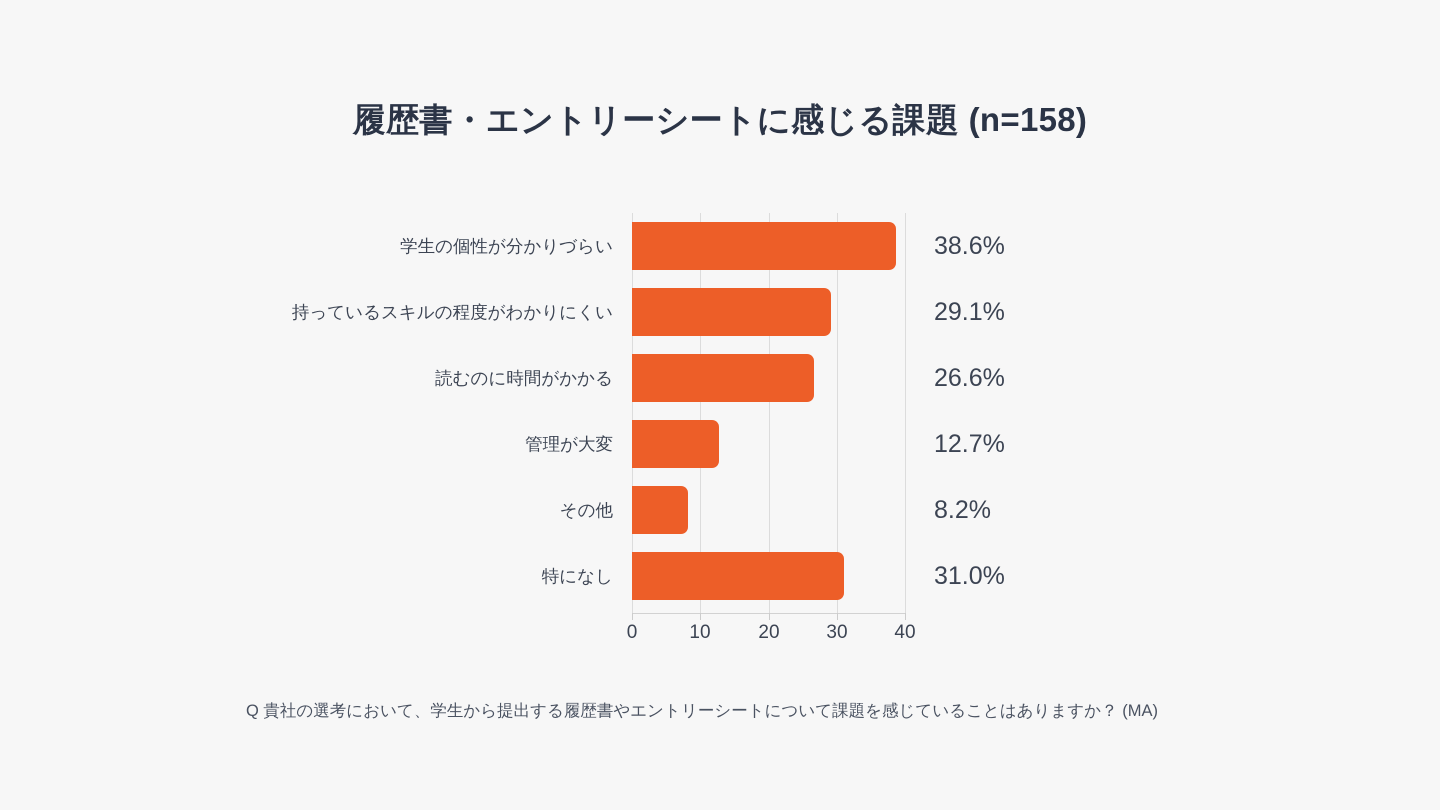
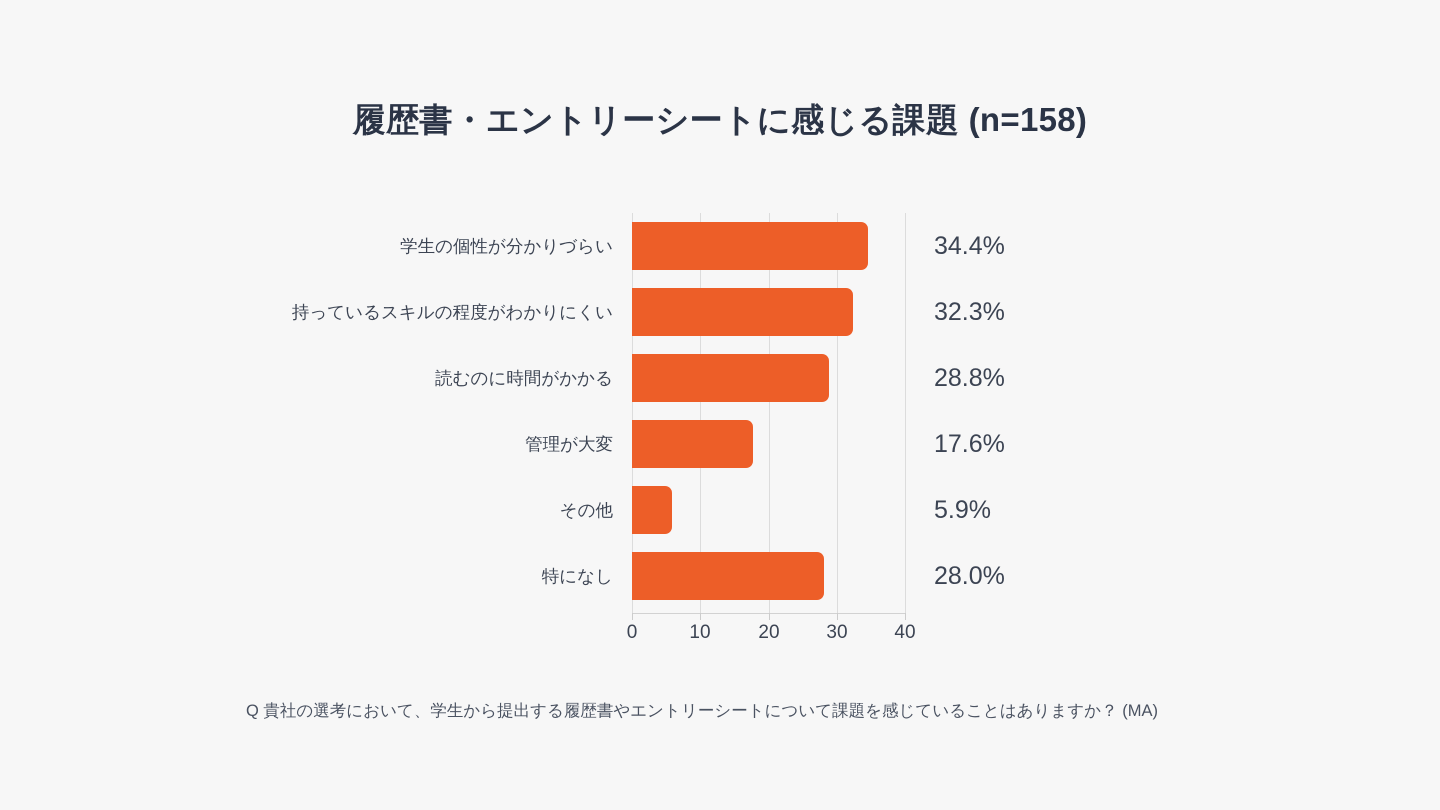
学生の個性が分かりづらい: 38.6% -> 34.4%
持っているスキルの程度がわかりにくい: 29.1% -> 32.3%
読むのに時間がかかる: 26.6% -> 28.8%
管理が大変: 12.7% -> 17.6%
その他: 8.2% -> 5.9%
特になし: 31.0% -> 28.0%
